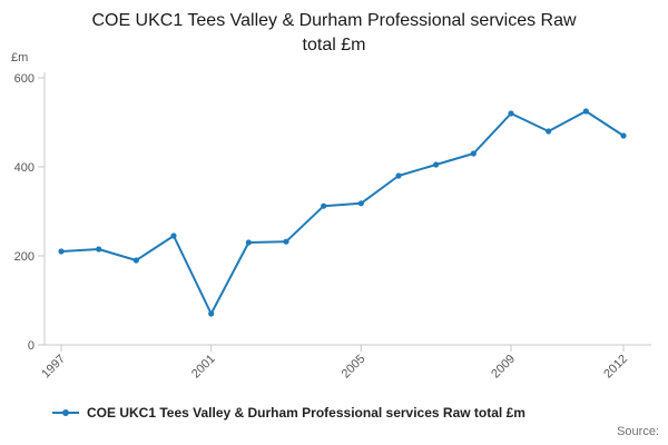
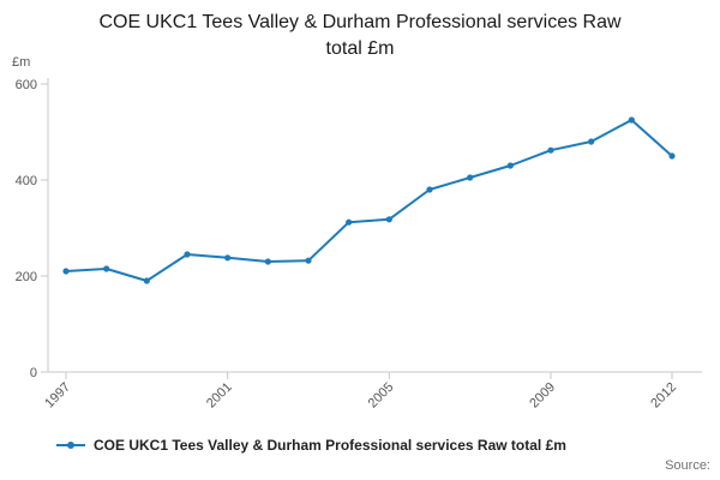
2001: 70 -> 240
2009: 520 -> 460
2012: 470 -> 450
